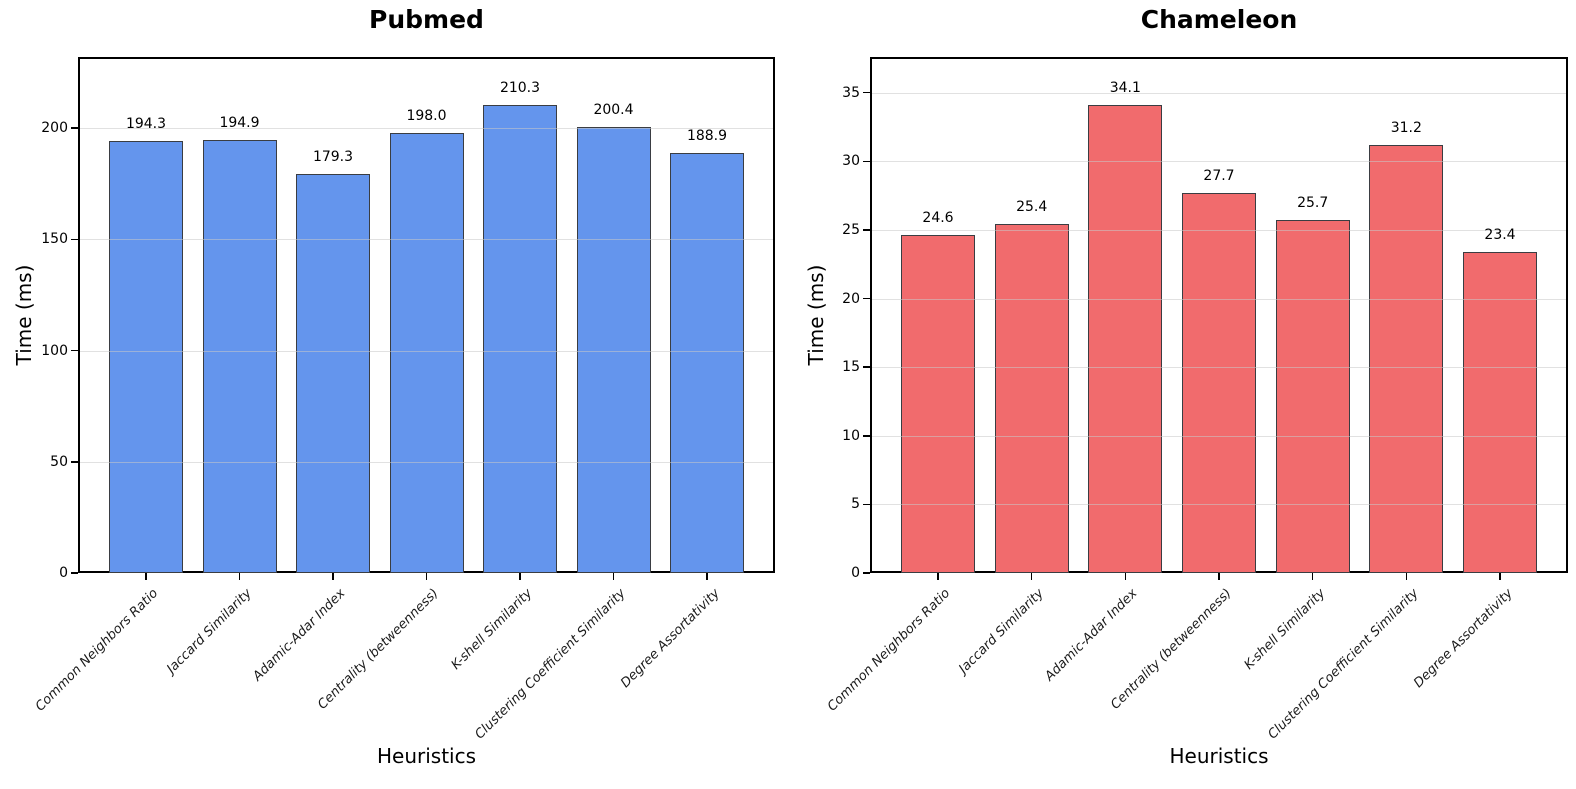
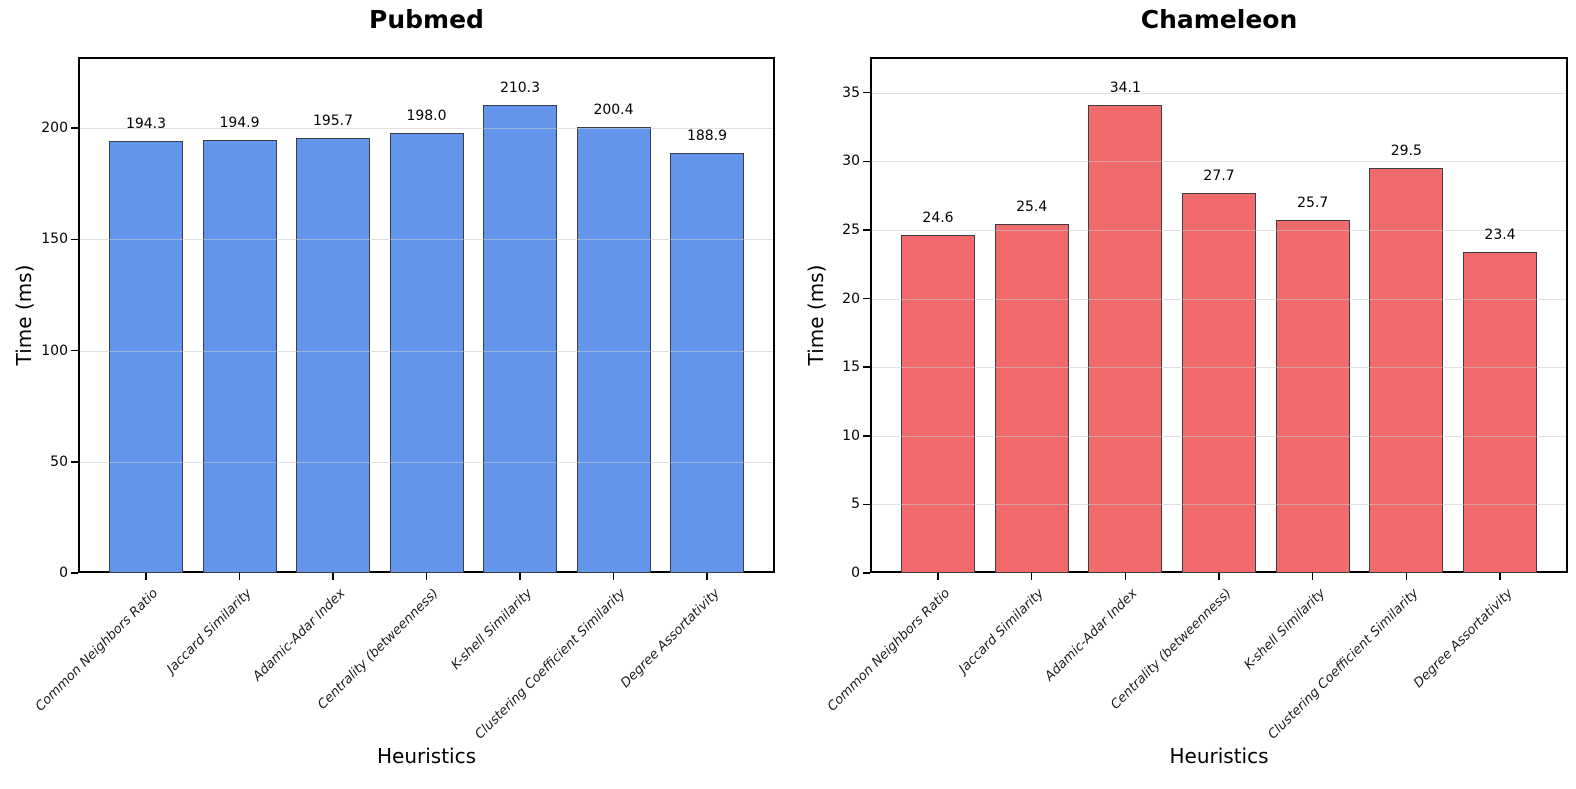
Pubmed/Adamic-Adar Index: 179.3 -> 195.7
Chameleon/Clustering Coefficient Similarity: 31.2 -> 29.5
